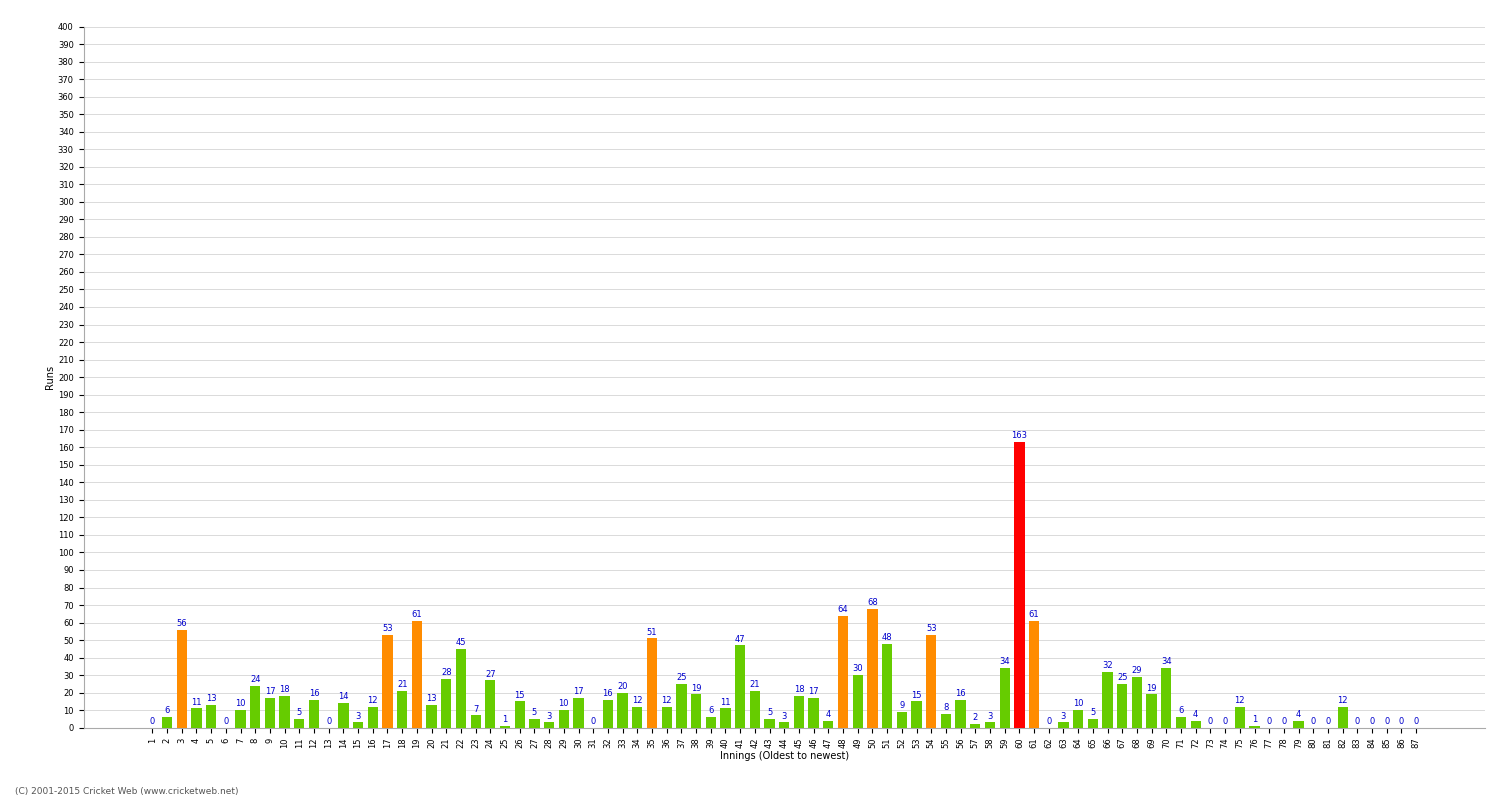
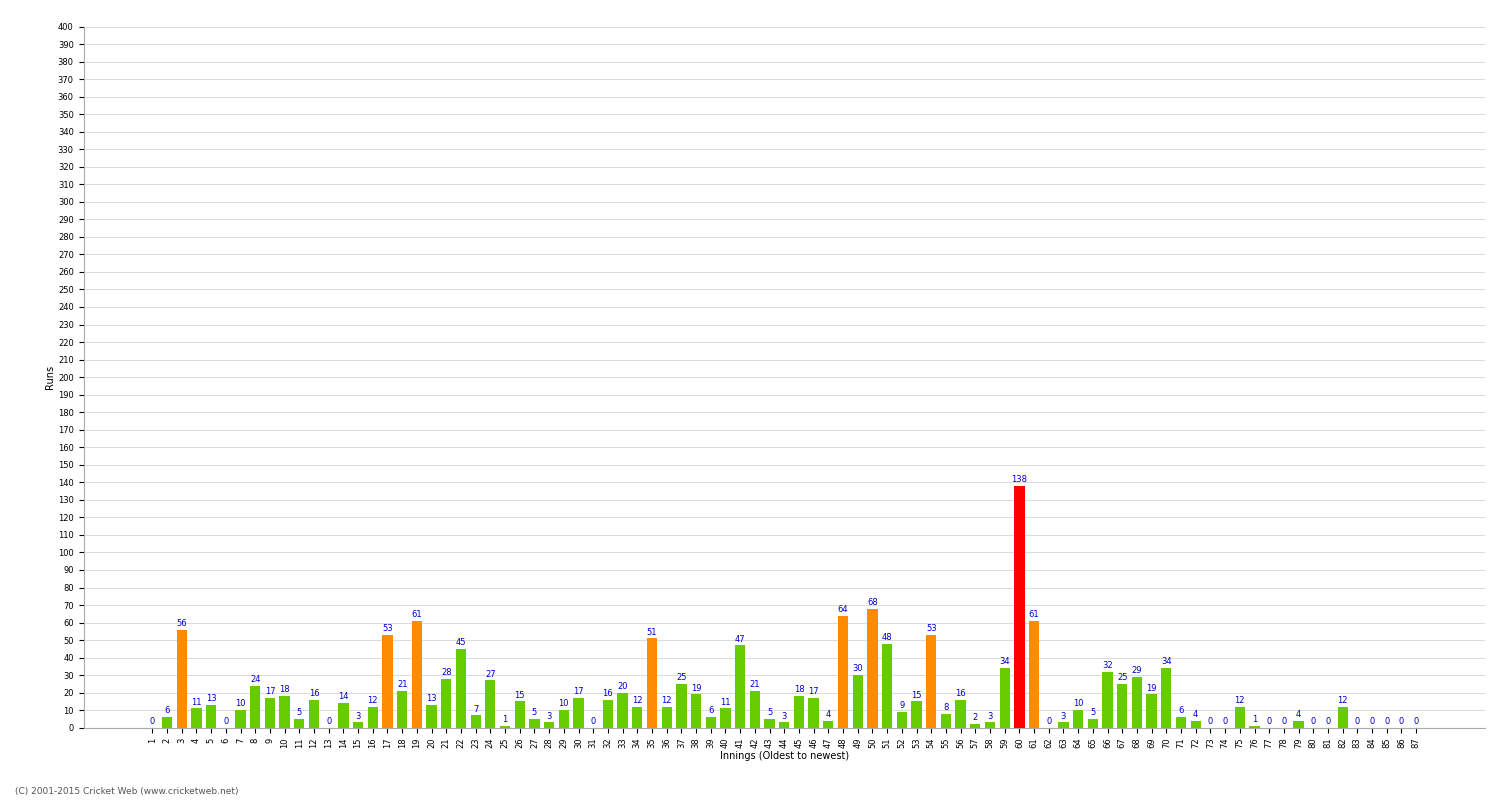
60: 163 -> 138
